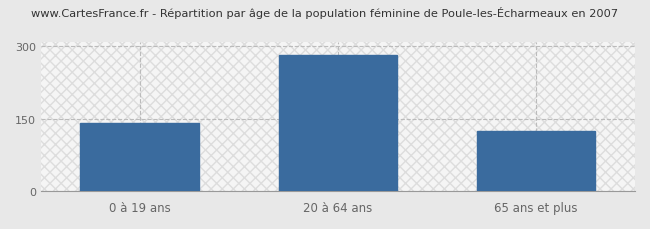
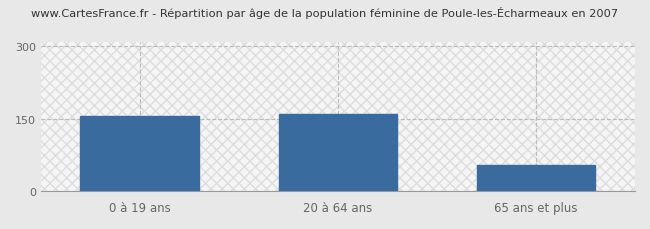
0 à 19 ans: 142 -> 155
20 à 64 ans: 283 -> 160
65 ans et plus: 125 -> 55
